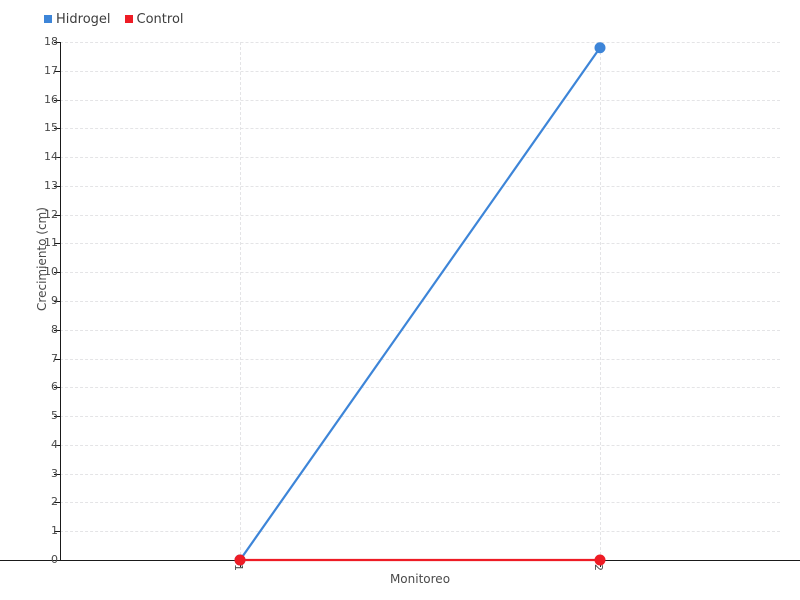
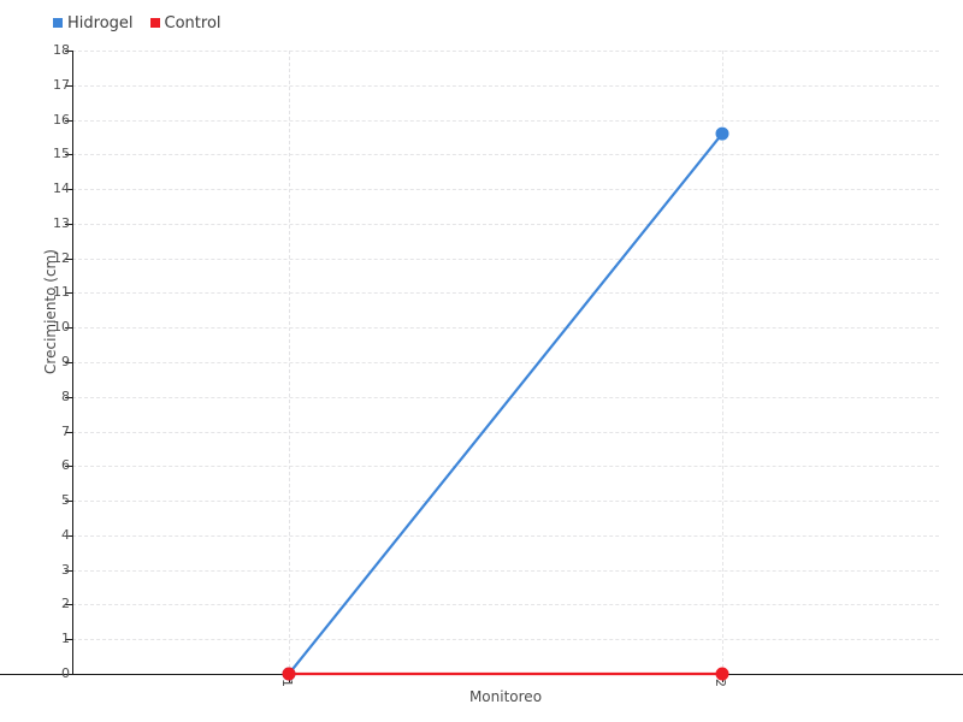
Hidrogel/2: 17.8 -> 15.6
